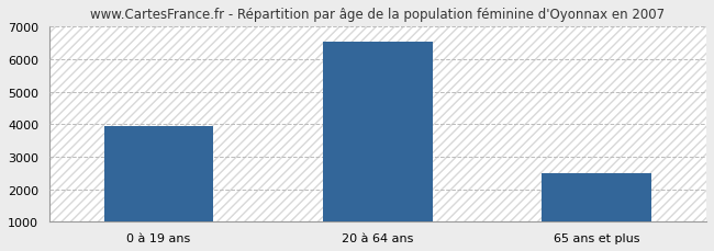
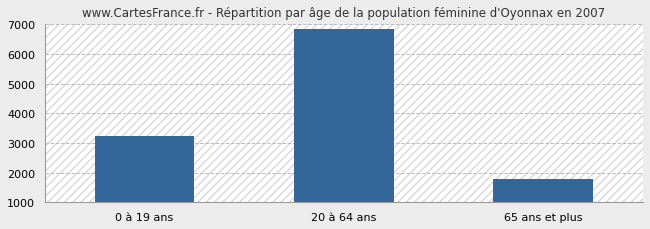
0 à 19 ans: 3950 -> 3250
20 à 64 ans: 6550 -> 6850
65 ans et plus: 2500 -> 1800
